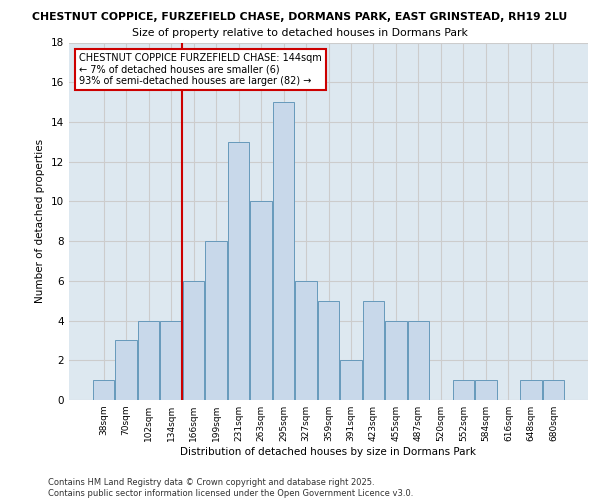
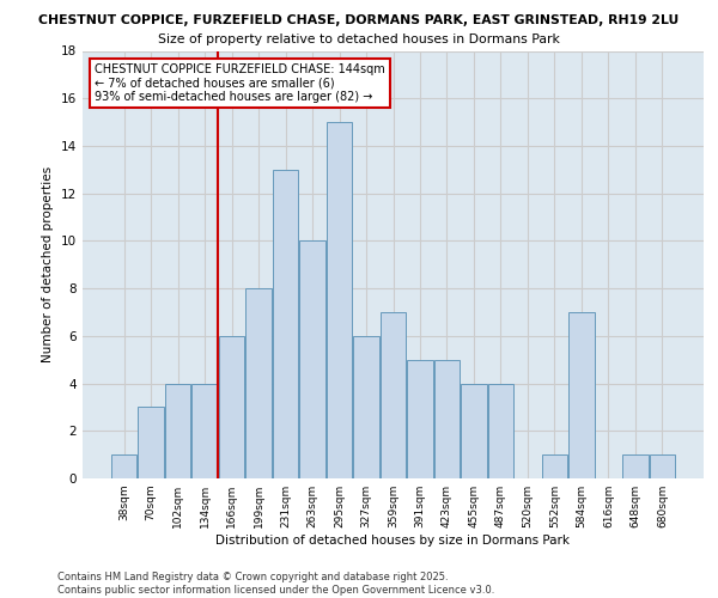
359sqm: 5 -> 7
391sqm: 2 -> 5
584sqm: 1 -> 7
